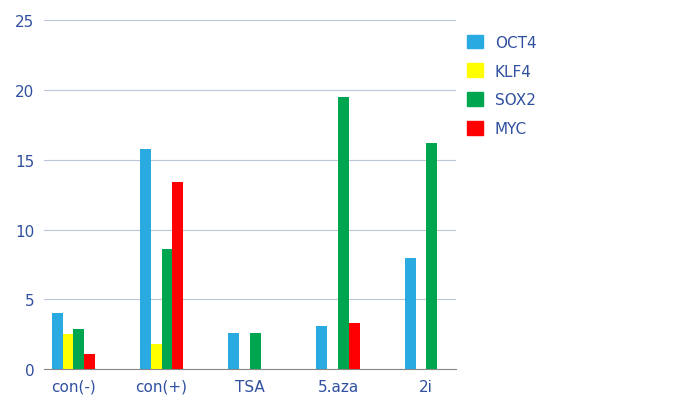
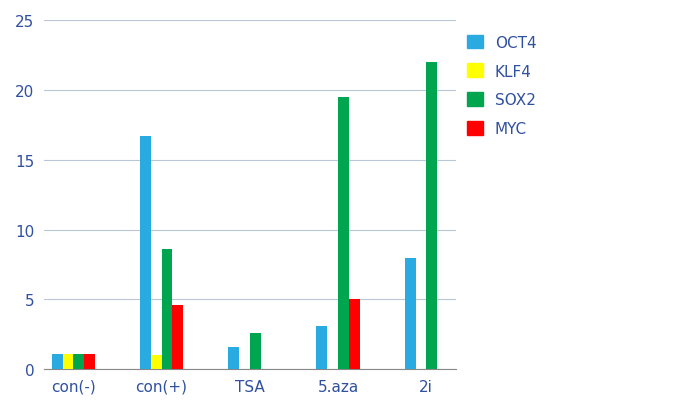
OCT4/con(-): 4.0 -> 1.1
KLF4/con(-): 2.5 -> 1.1
SOX2/con(-): 2.9 -> 1.1
OCT4/con(+): 15.8 -> 16.7
KLF4/con(+): 1.8 -> 1.0
MYC/con(+): 13.4 -> 4.6
OCT4/TSA: 2.6 -> 1.6
MYC/5.aza: 3.3 -> 5.0
SOX2/2i: 16.2 -> 22.0
